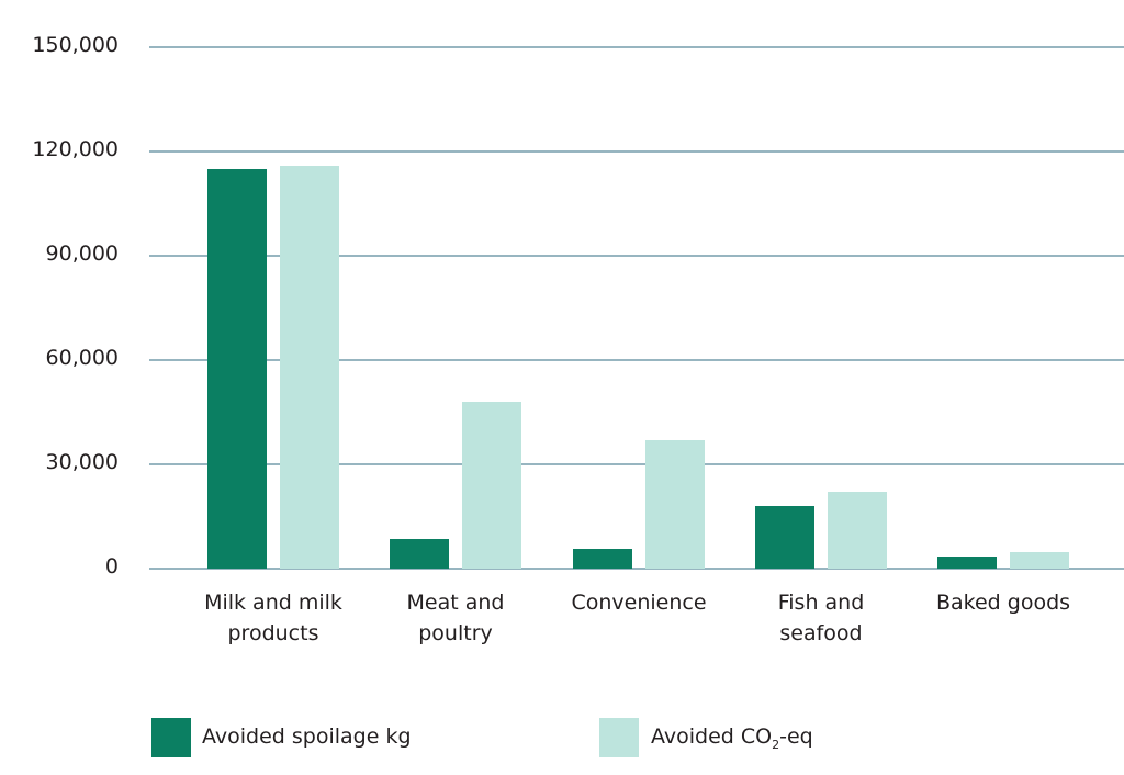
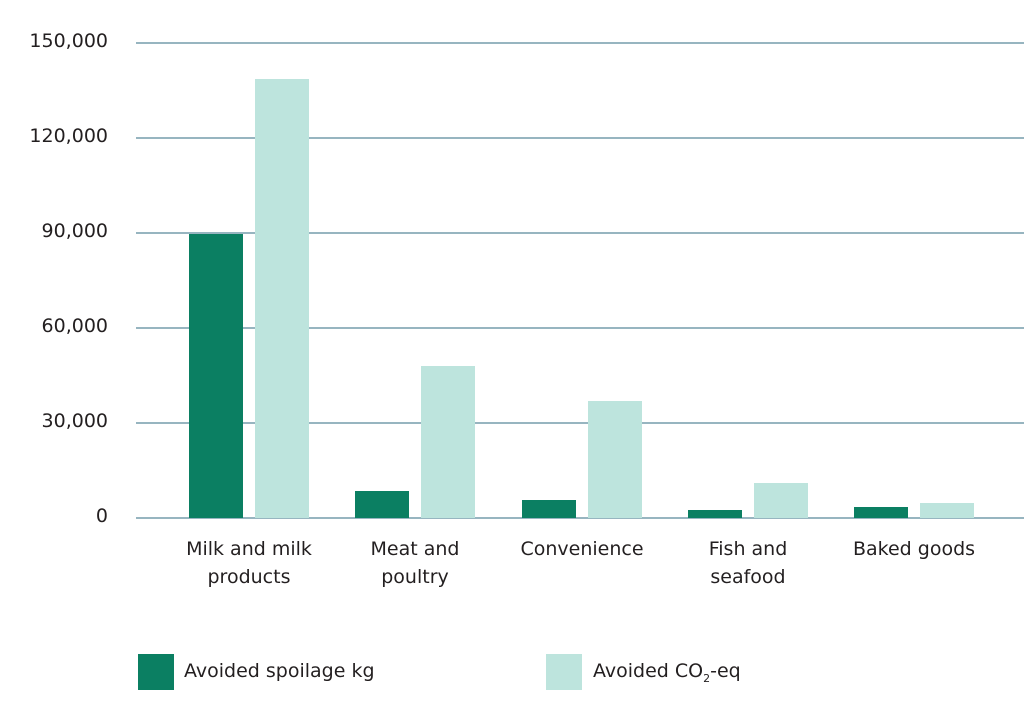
Avoided spoilage kg/Milk and milk products: 115000 -> 90000
Avoided CO2-eq/Milk and milk products: 116000 -> 139000
Avoided spoilage kg/Fish and seafood: 18000 -> 2000
Avoided CO2-eq/Fish and seafood: 22000 -> 11000
